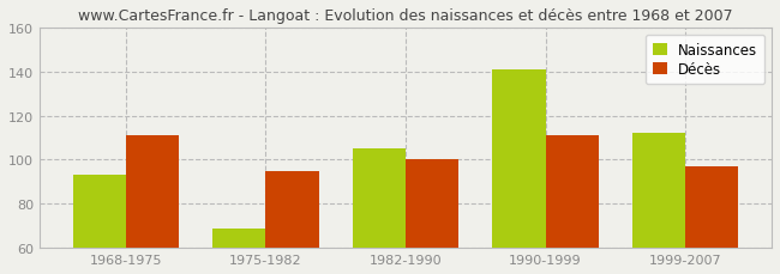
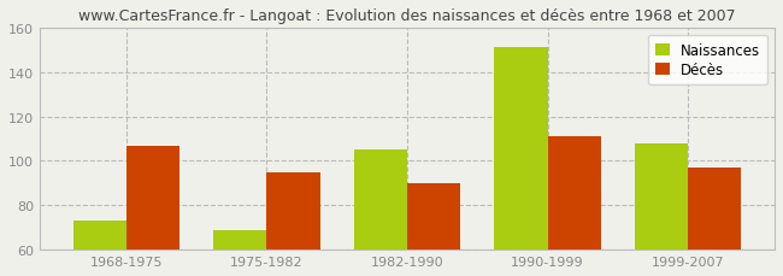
Naissances/1968-1975: 93 -> 73
Décès/1968-1975: 111 -> 107
Décès/1982-1990: 100 -> 90
Naissances/1990-1999: 141 -> 151
Naissances/1999-2007: 112 -> 108
